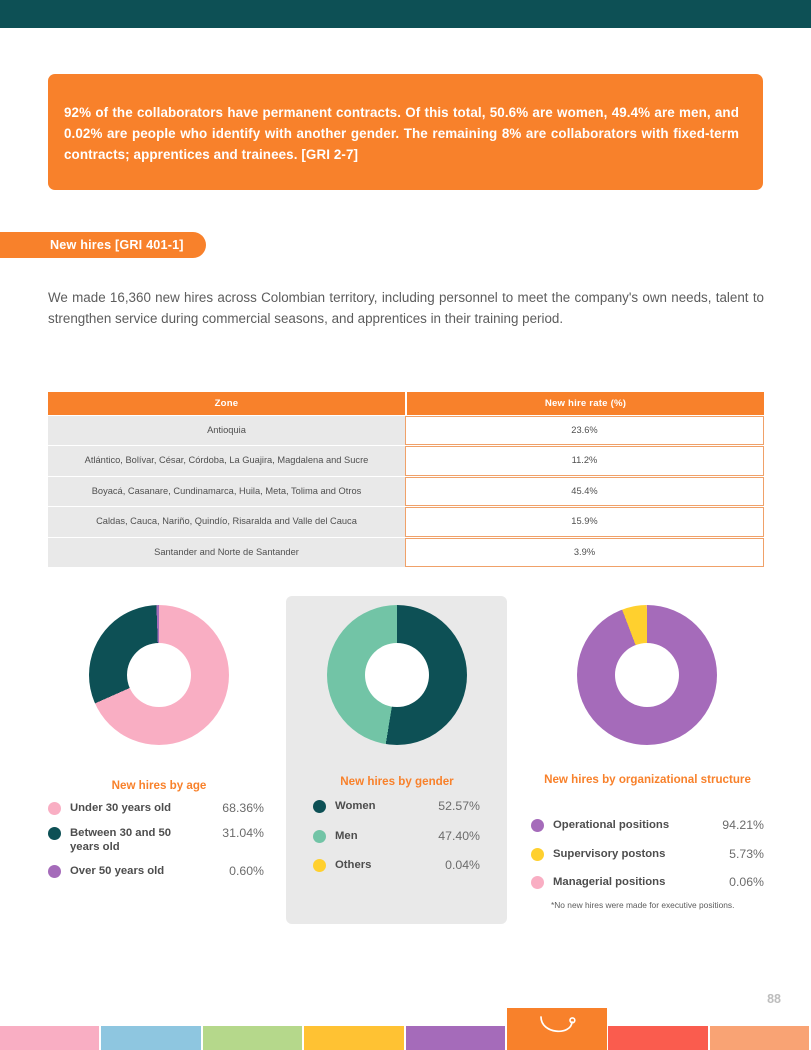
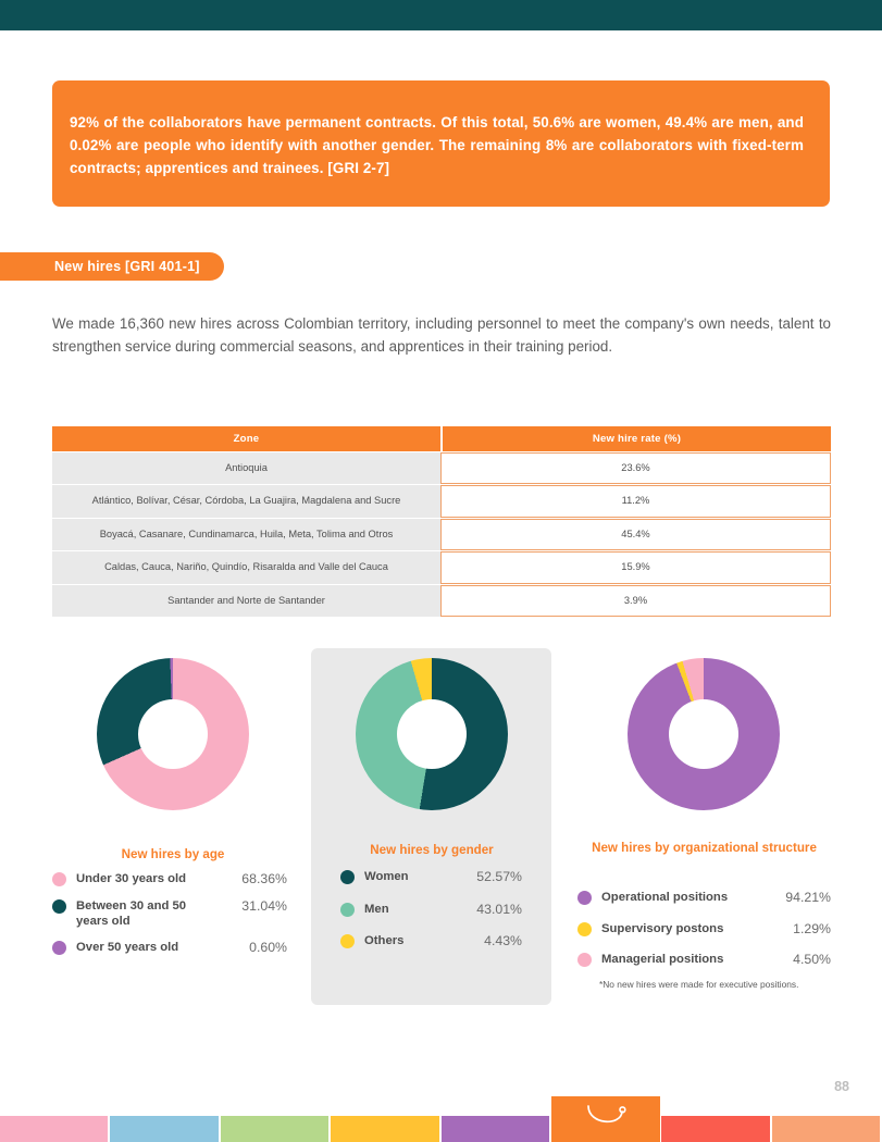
New hires by gender/Men: 47.40% -> 43.01%
New hires by gender/Others: 0.04% -> 4.43%
New hires by organizational structure/Supervisory postons: 5.73% -> 1.29%
New hires by organizational structure/Managerial positions: 0.06% -> 4.50%
